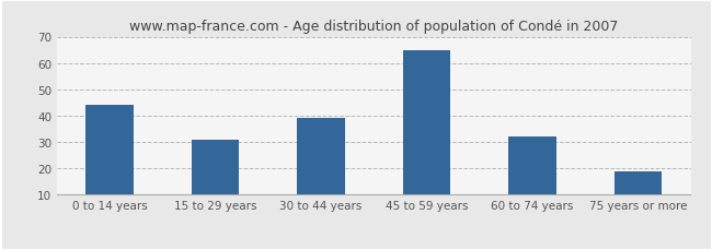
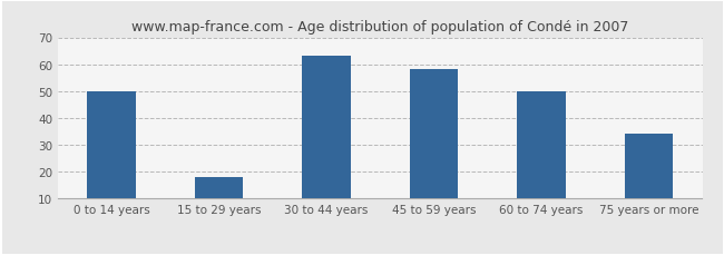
0 to 14 years: 44 -> 50
15 to 29 years: 31 -> 18
30 to 44 years: 39 -> 63
45 to 59 years: 65 -> 58
60 to 74 years: 32 -> 50
75 years or more: 19 -> 34
